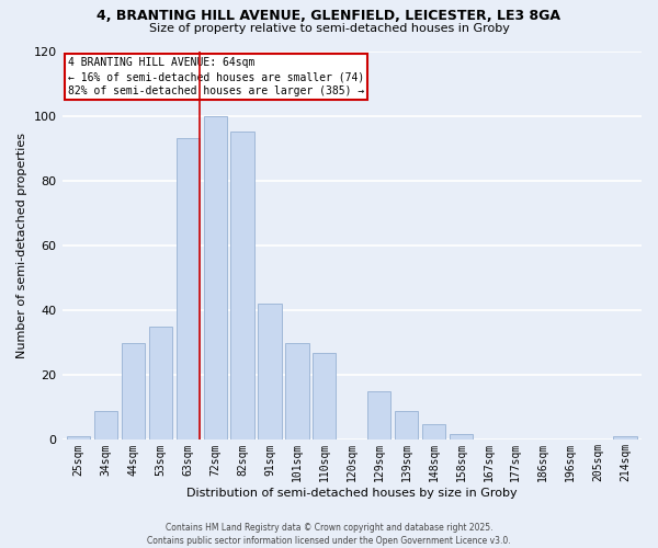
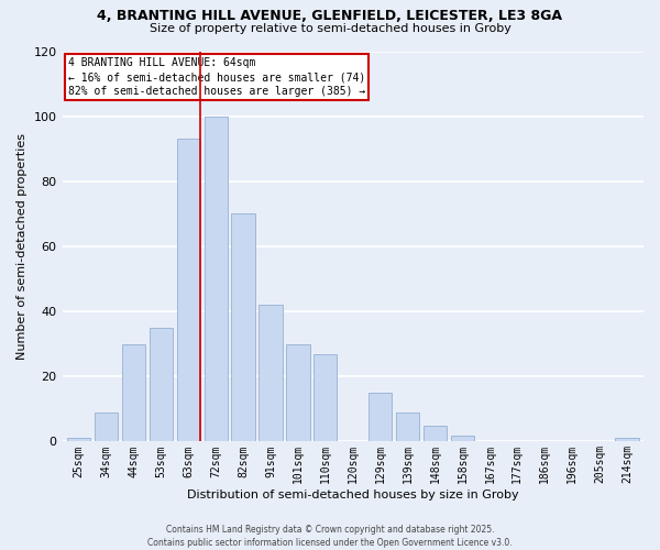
82sqm: 95 -> 70
